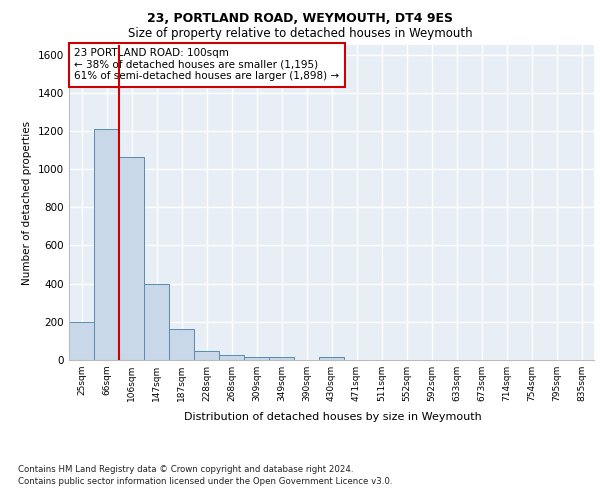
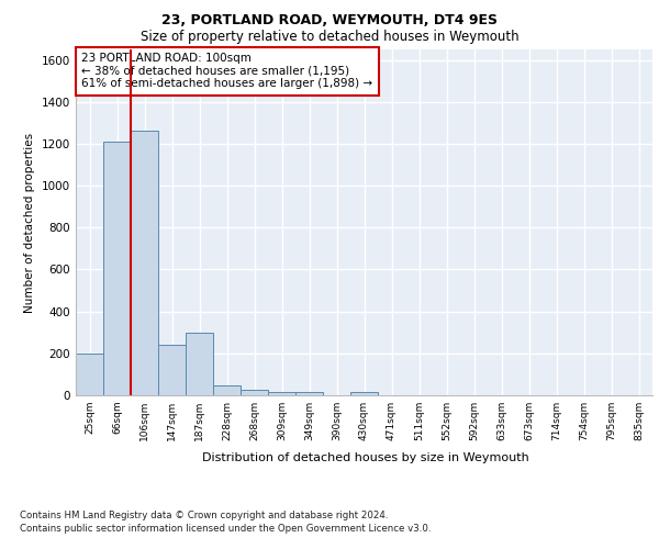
106sqm: 1060 -> 1260
147sqm: 400 -> 240
187sqm: 160 -> 300
